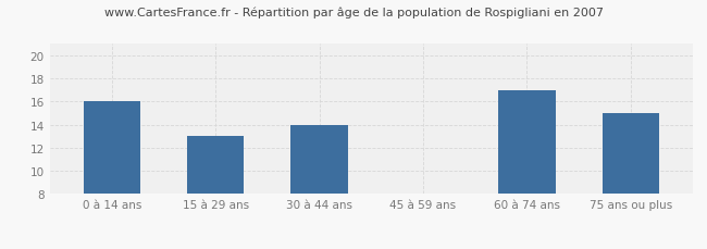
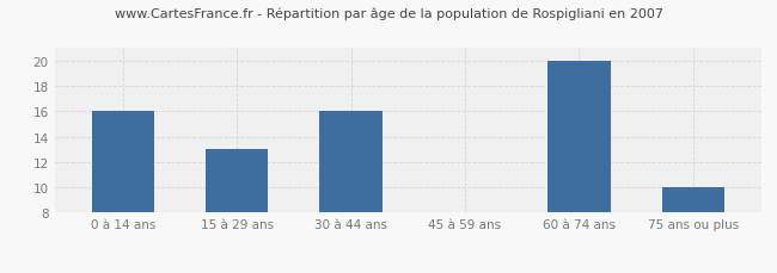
30 à 44 ans: 14.0 -> 16.0
60 à 74 ans: 17.0 -> 20.0
75 ans ou plus: 15.0 -> 10.0
